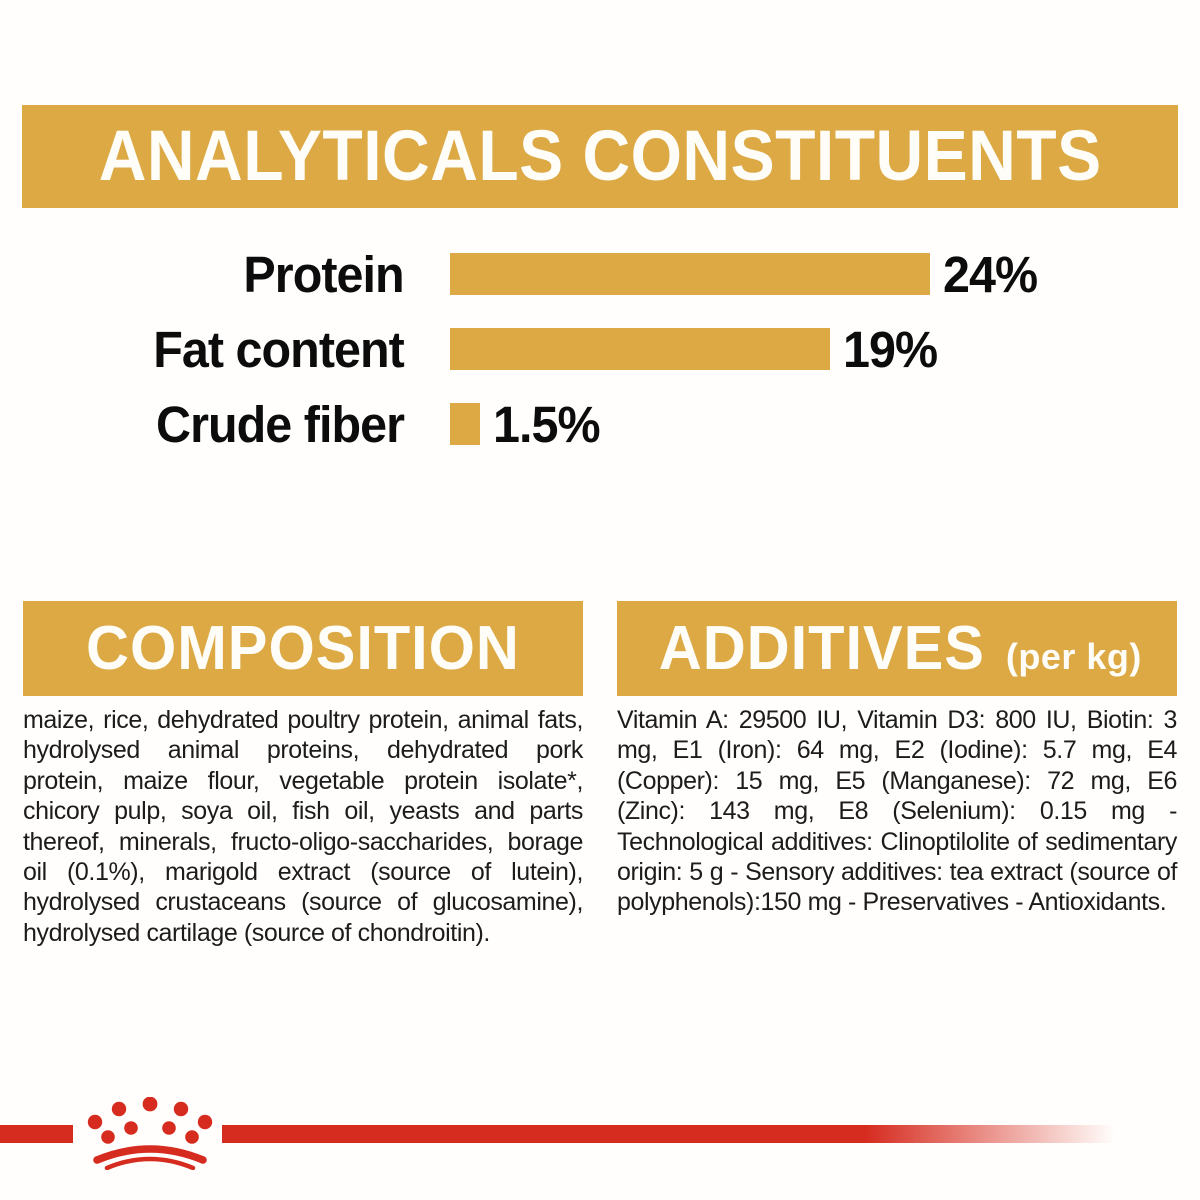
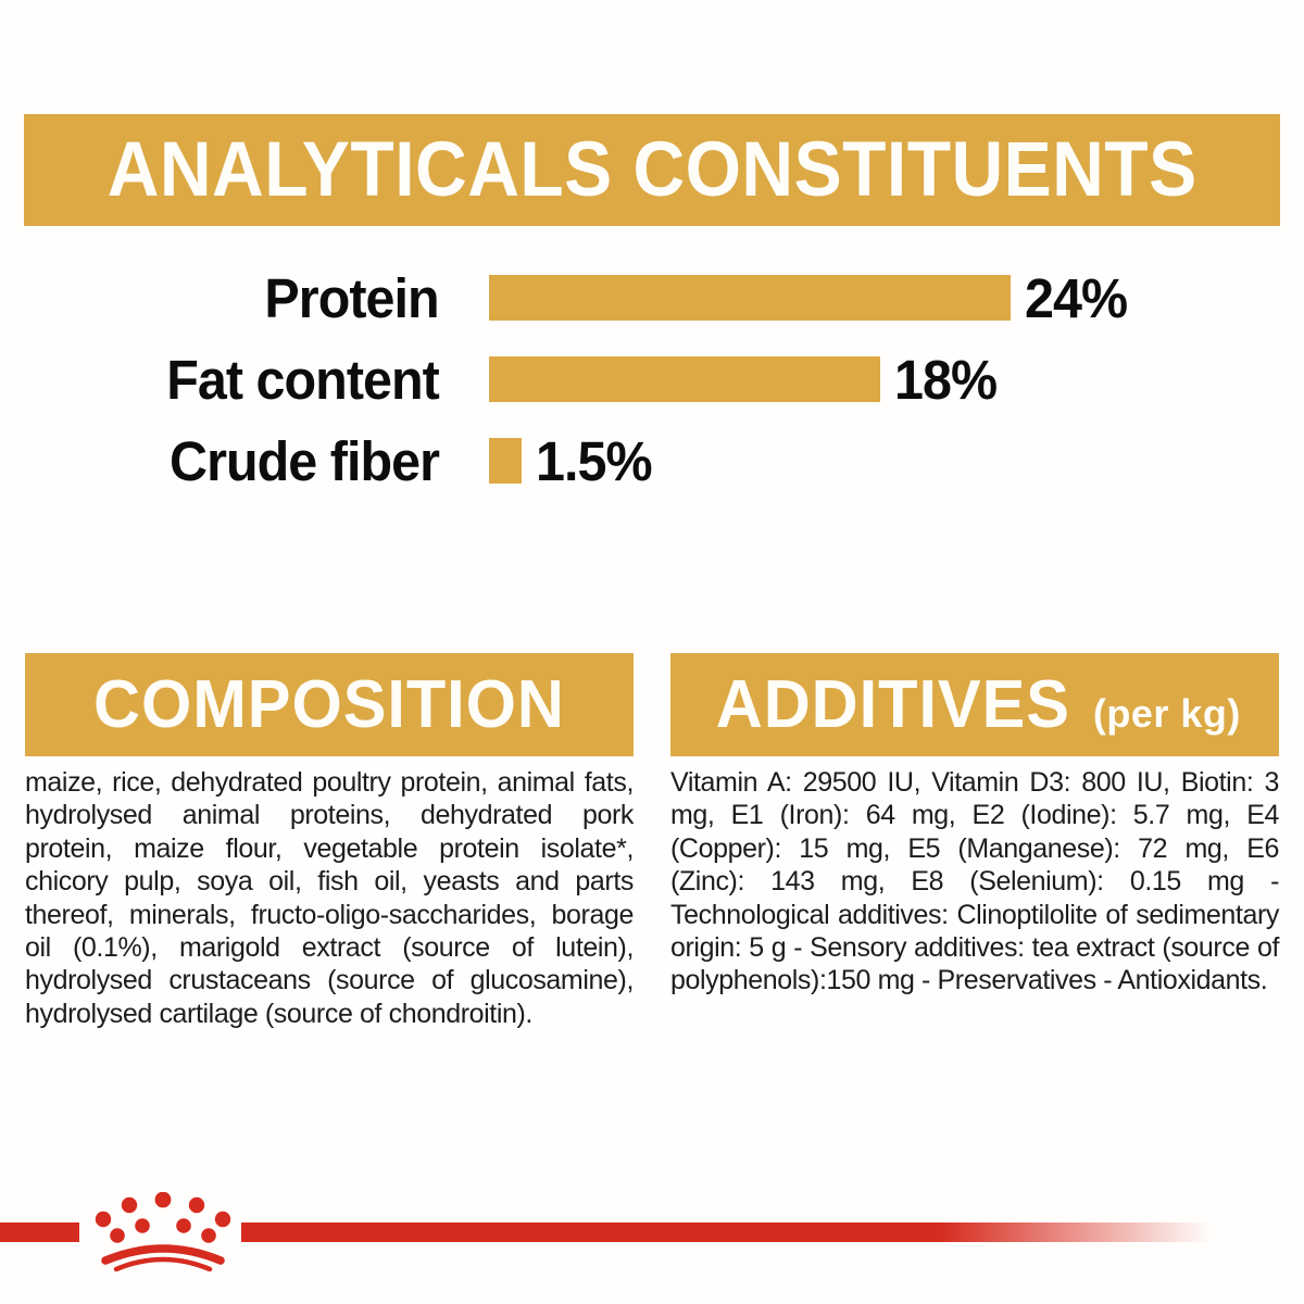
Fat content: 19% -> 18%
